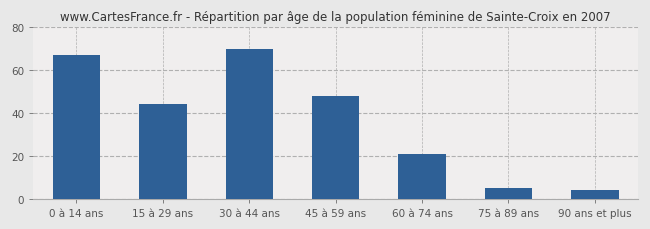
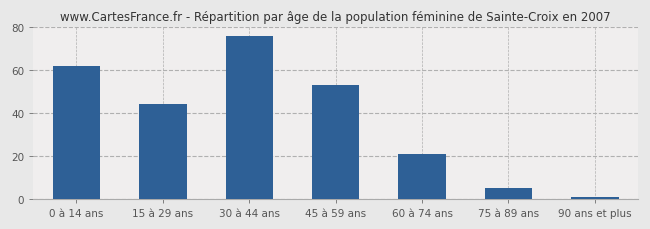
0 à 14 ans: 67 -> 62
30 à 44 ans: 70 -> 76
45 à 59 ans: 48 -> 53
90 ans et plus: 4 -> 1
